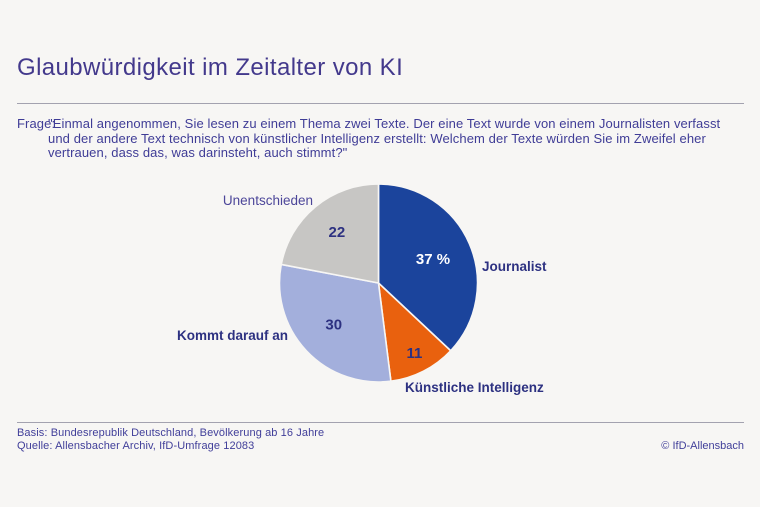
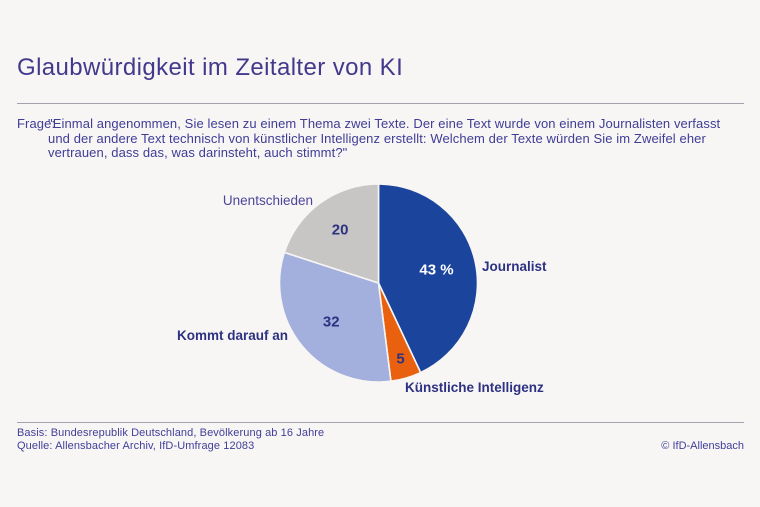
Journalist: 37 -> 43
Künstliche Intelligenz: 11 -> 5
Kommt darauf an: 30 -> 32
Unentschieden: 22 -> 20
